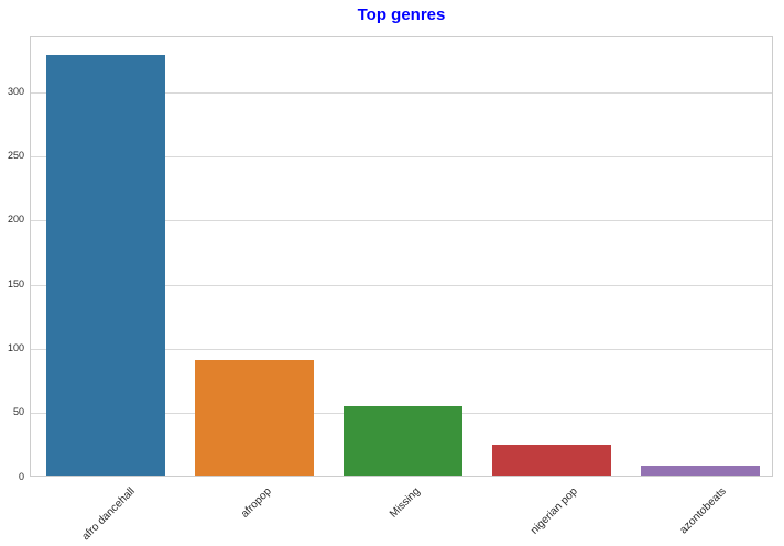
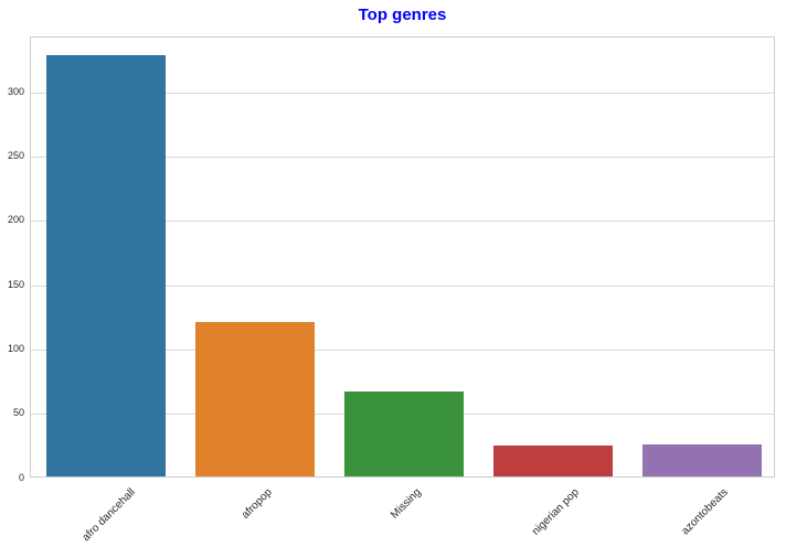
afropop: 90 -> 120
Missing: 54 -> 66
azontobeats: 8 -> 25
